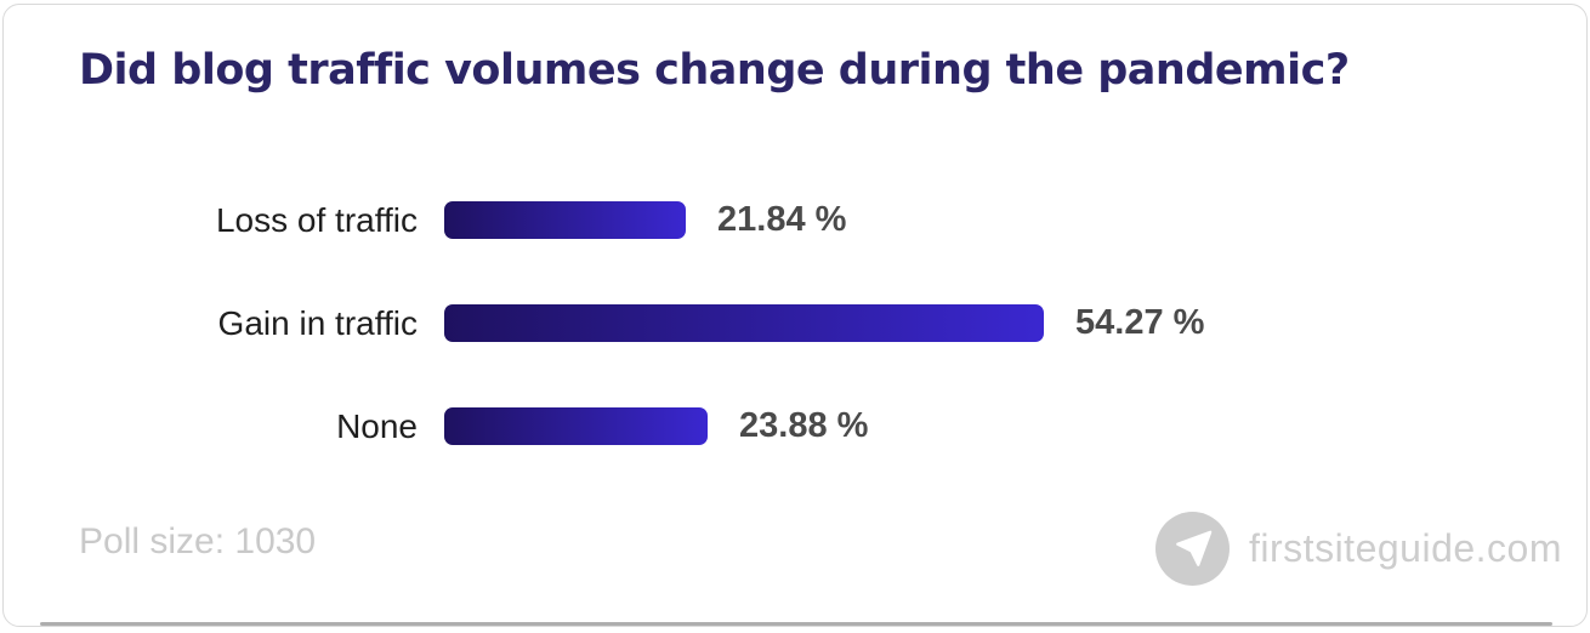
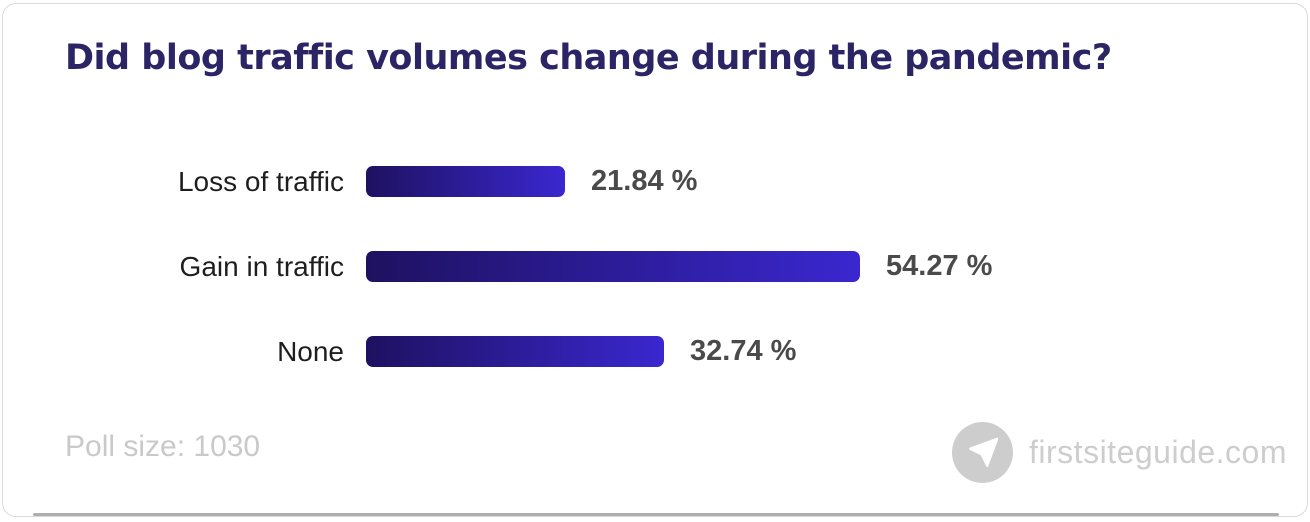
None: 23.88 -> 32.74
